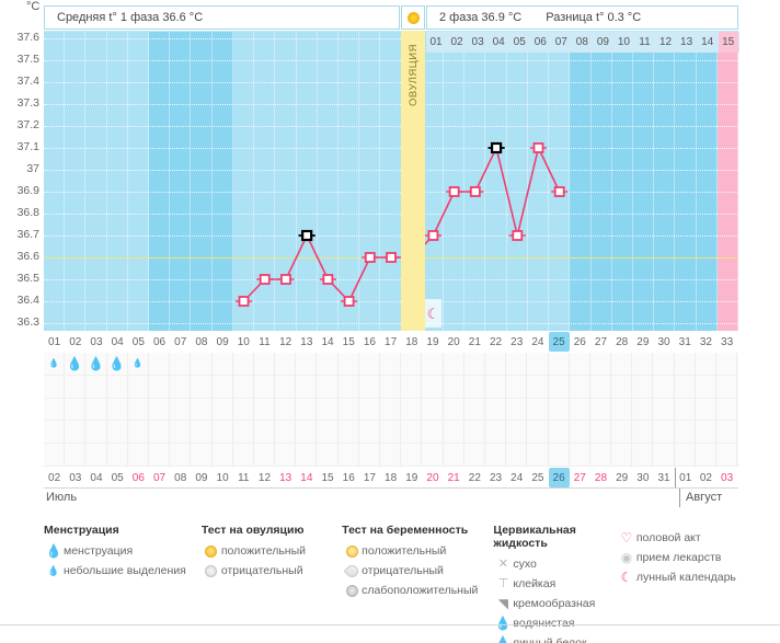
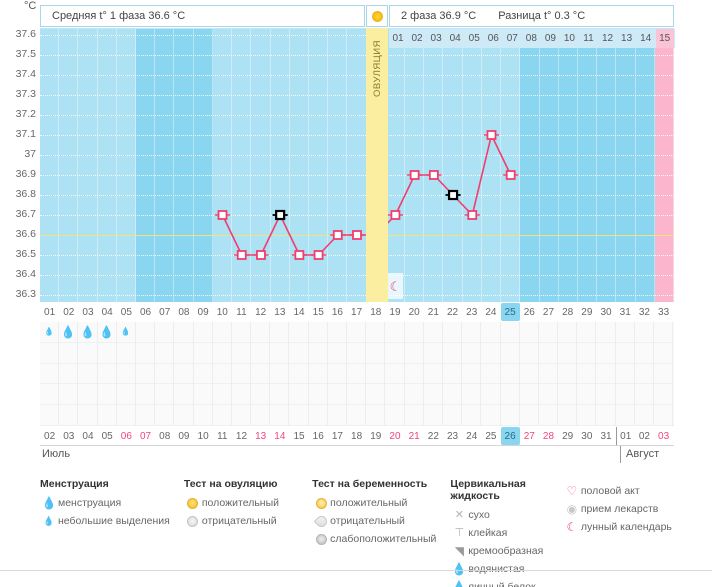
10: 36.4 -> 36.7
15: 36.4 -> 36.5
22: 37.1 -> 36.8
